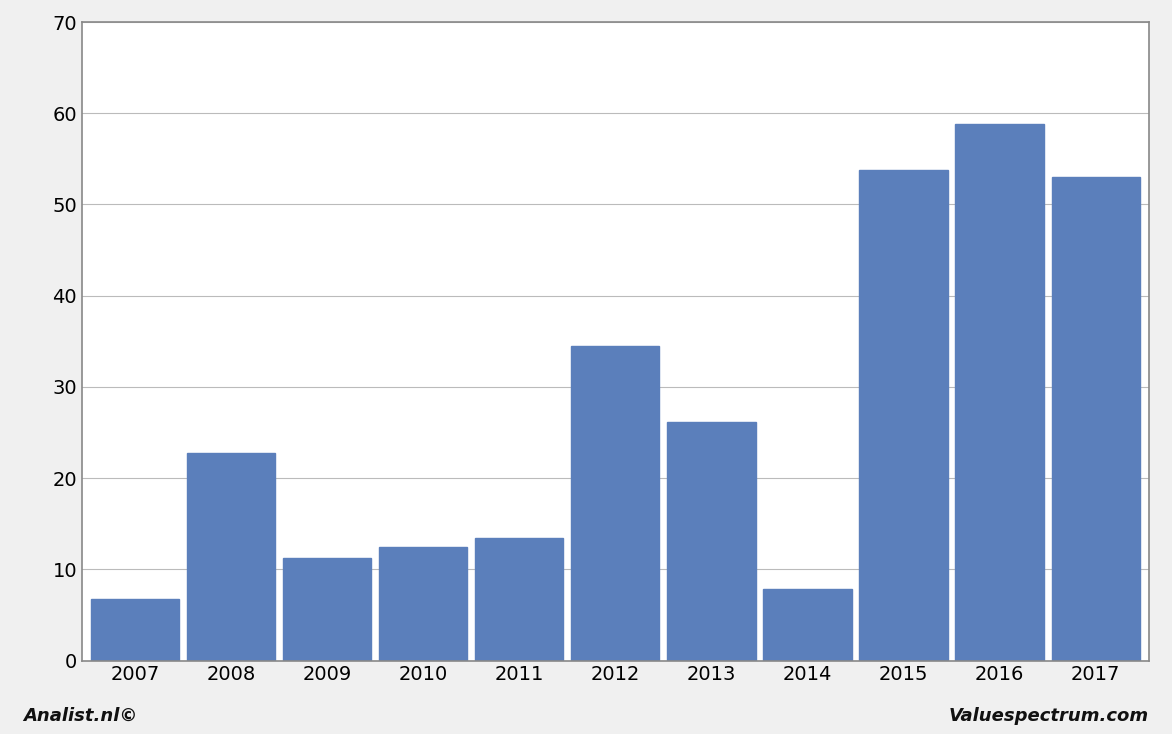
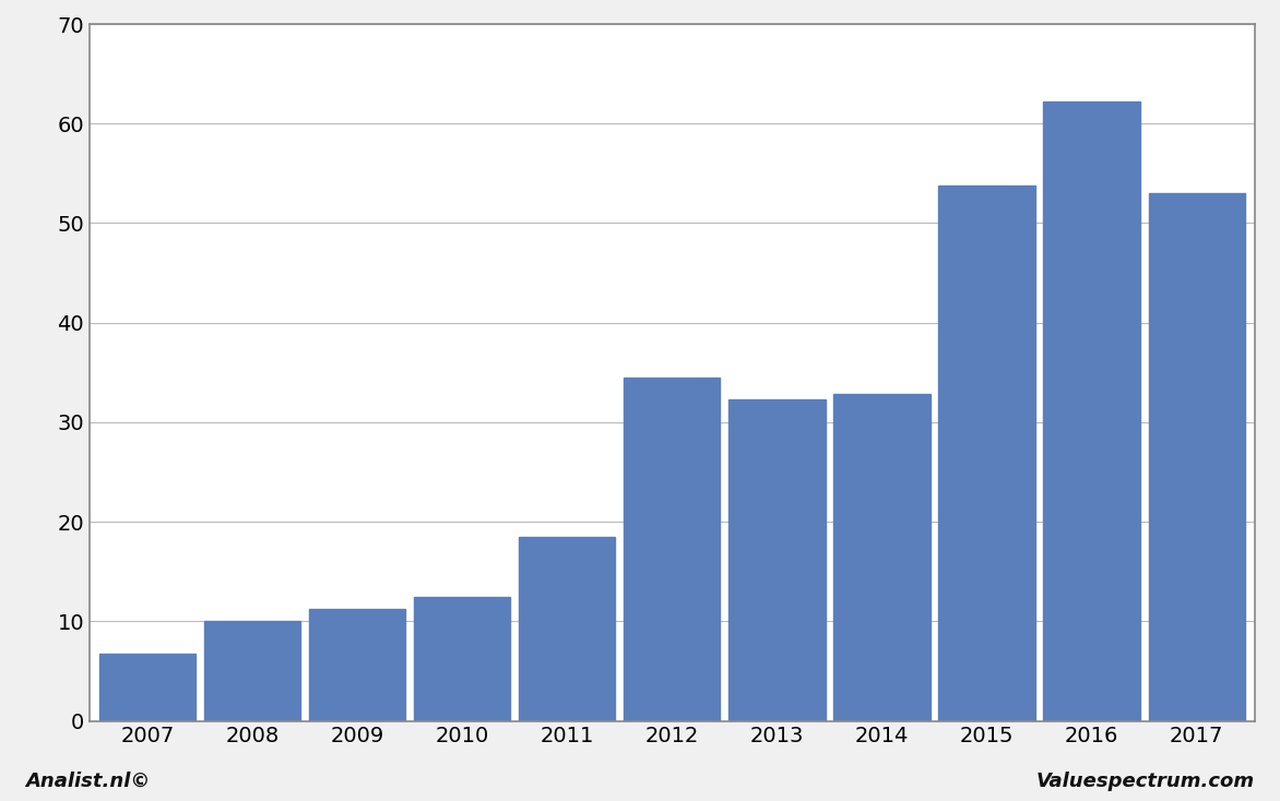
2008: 22.8 -> 10.0
2011: 13.4 -> 18.5
2013: 26.2 -> 32.3
2014: 7.8 -> 32.8
2016: 58.8 -> 62.2
